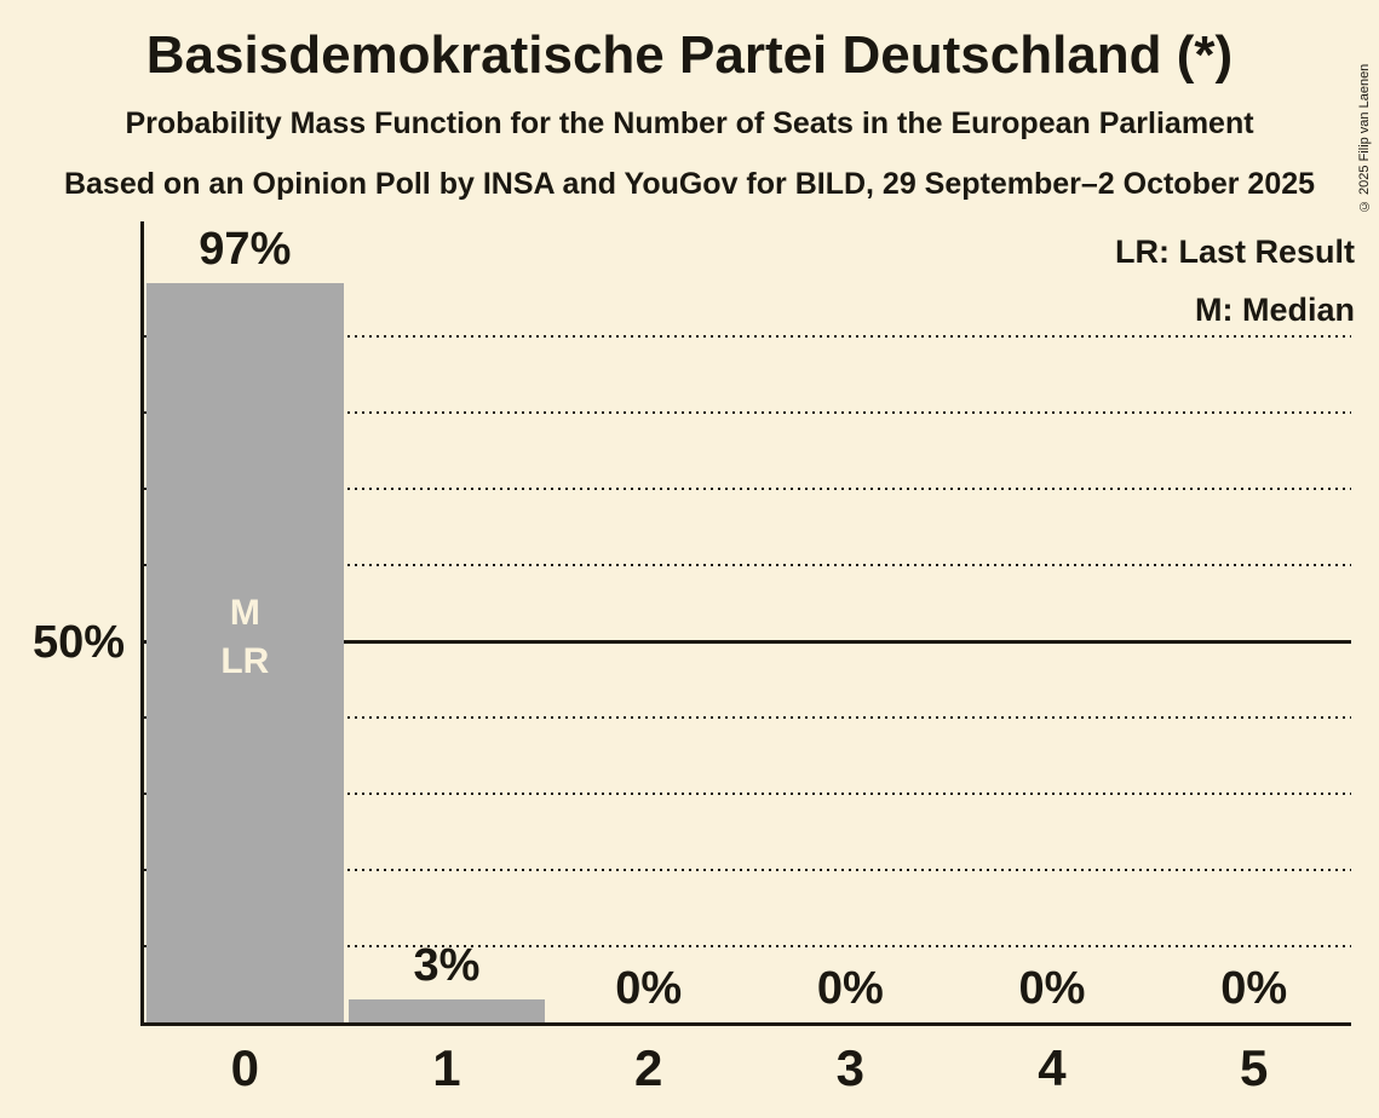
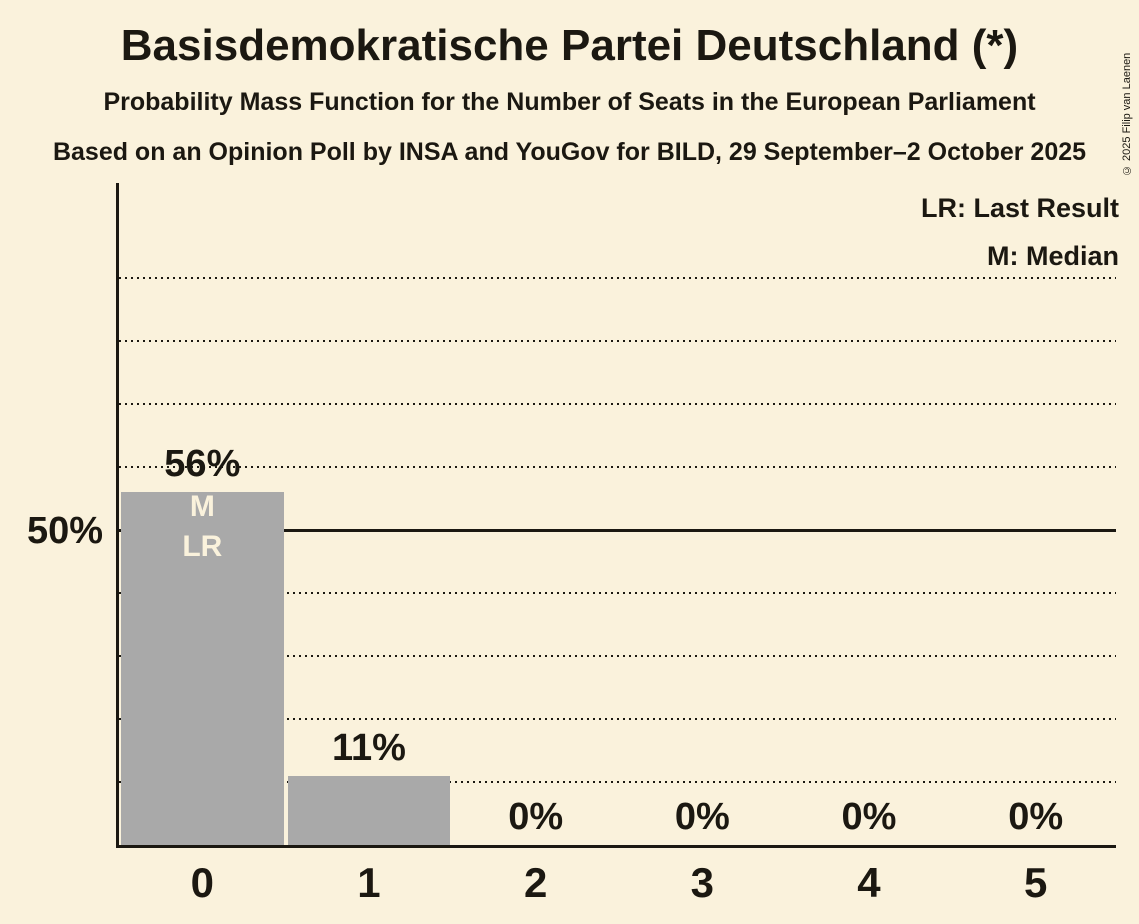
0: 97% -> 56%
1: 3% -> 11%
